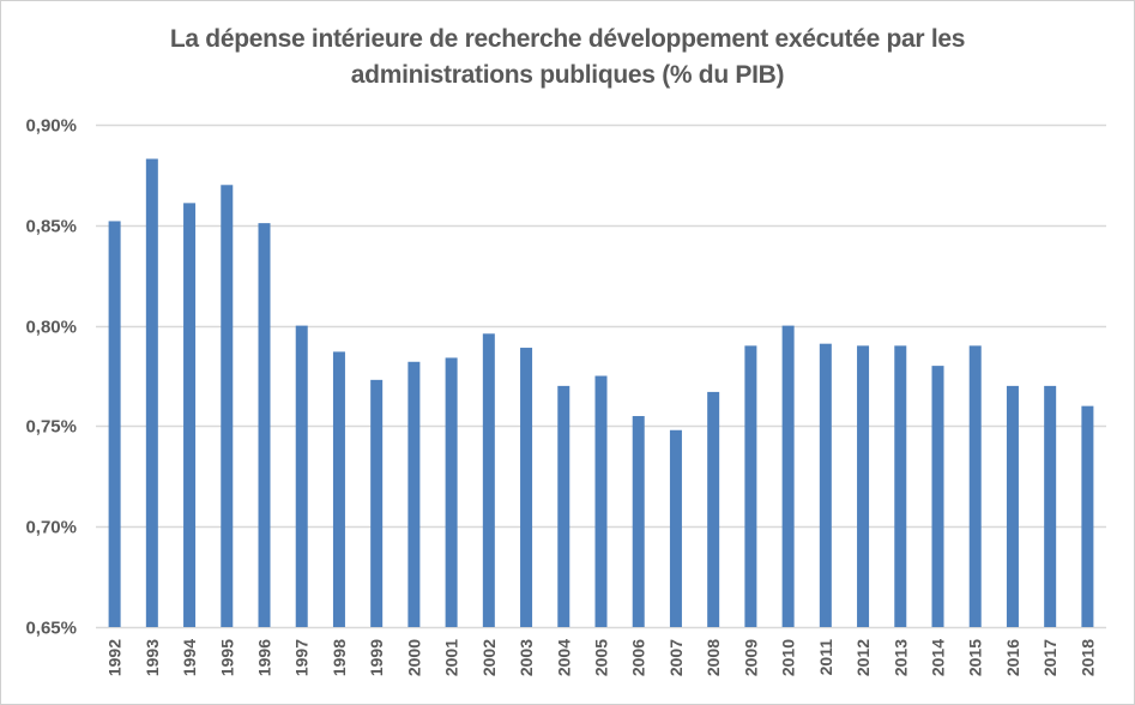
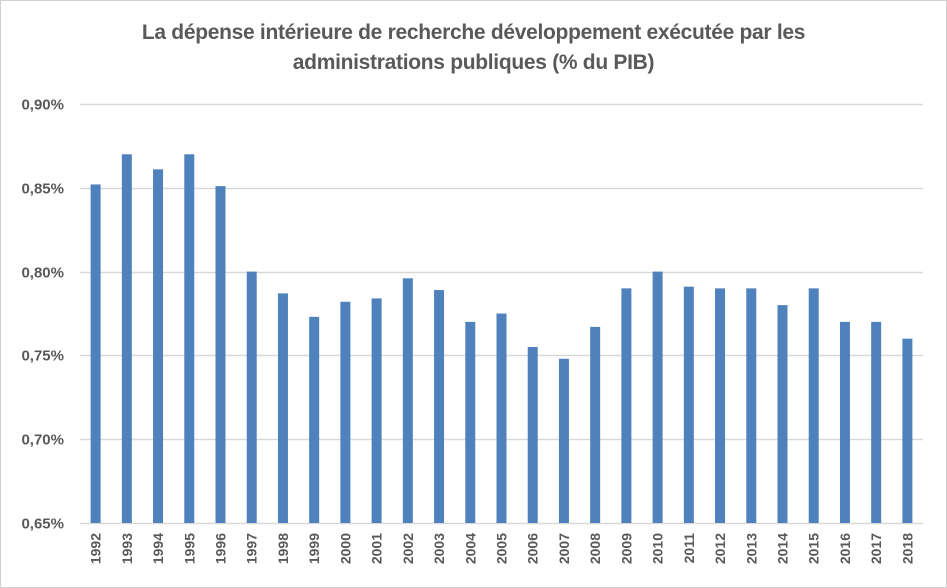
1993: 0,88% -> 0,87%
